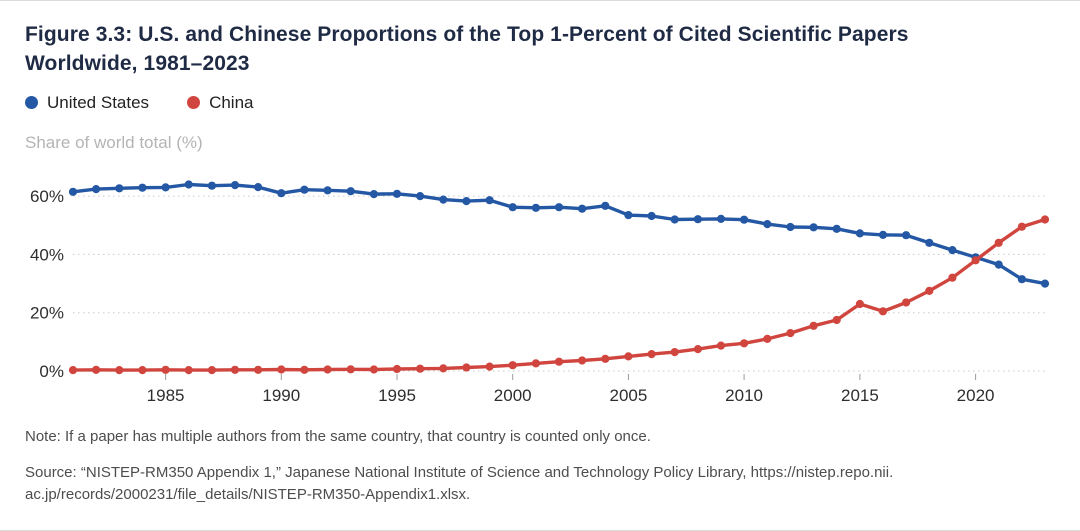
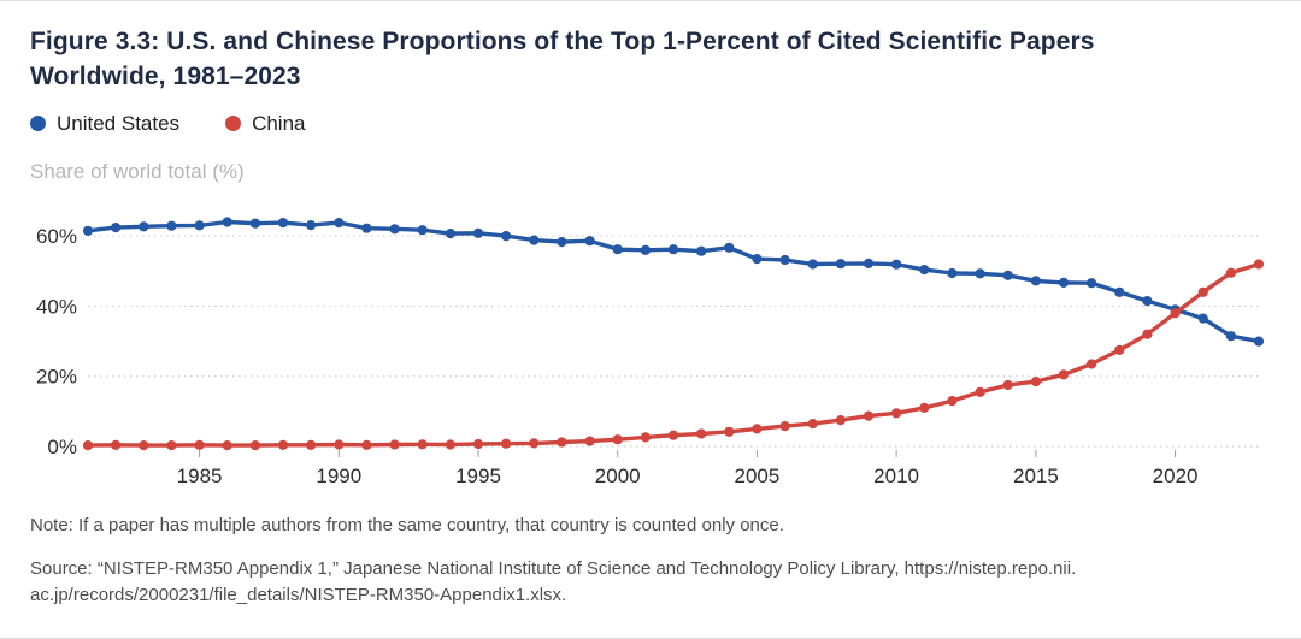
United States/1990: 61% -> 64%
China/2015: 23% -> 18%
